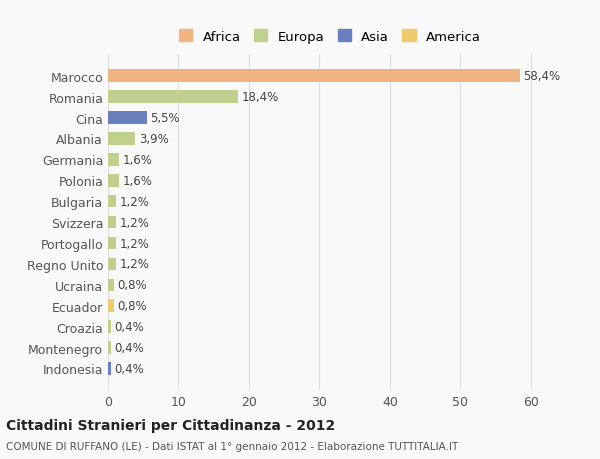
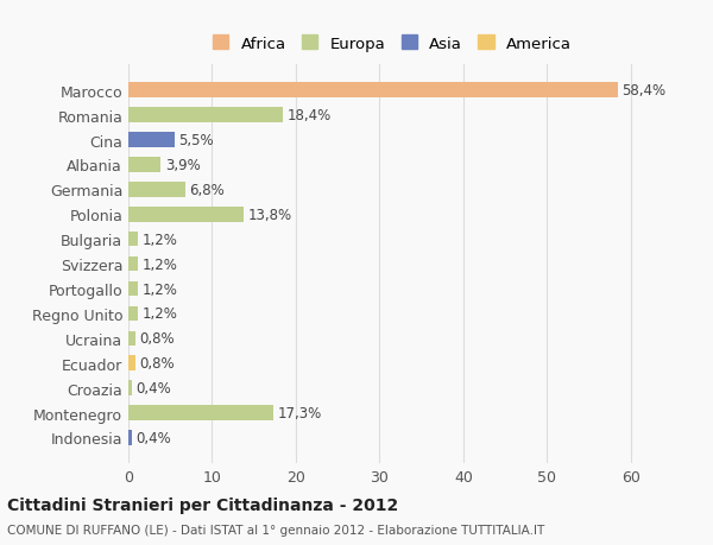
Germania: 1,6% -> 6,8%
Polonia: 1,6% -> 13,8%
Montenegro: 0,4% -> 17,3%
